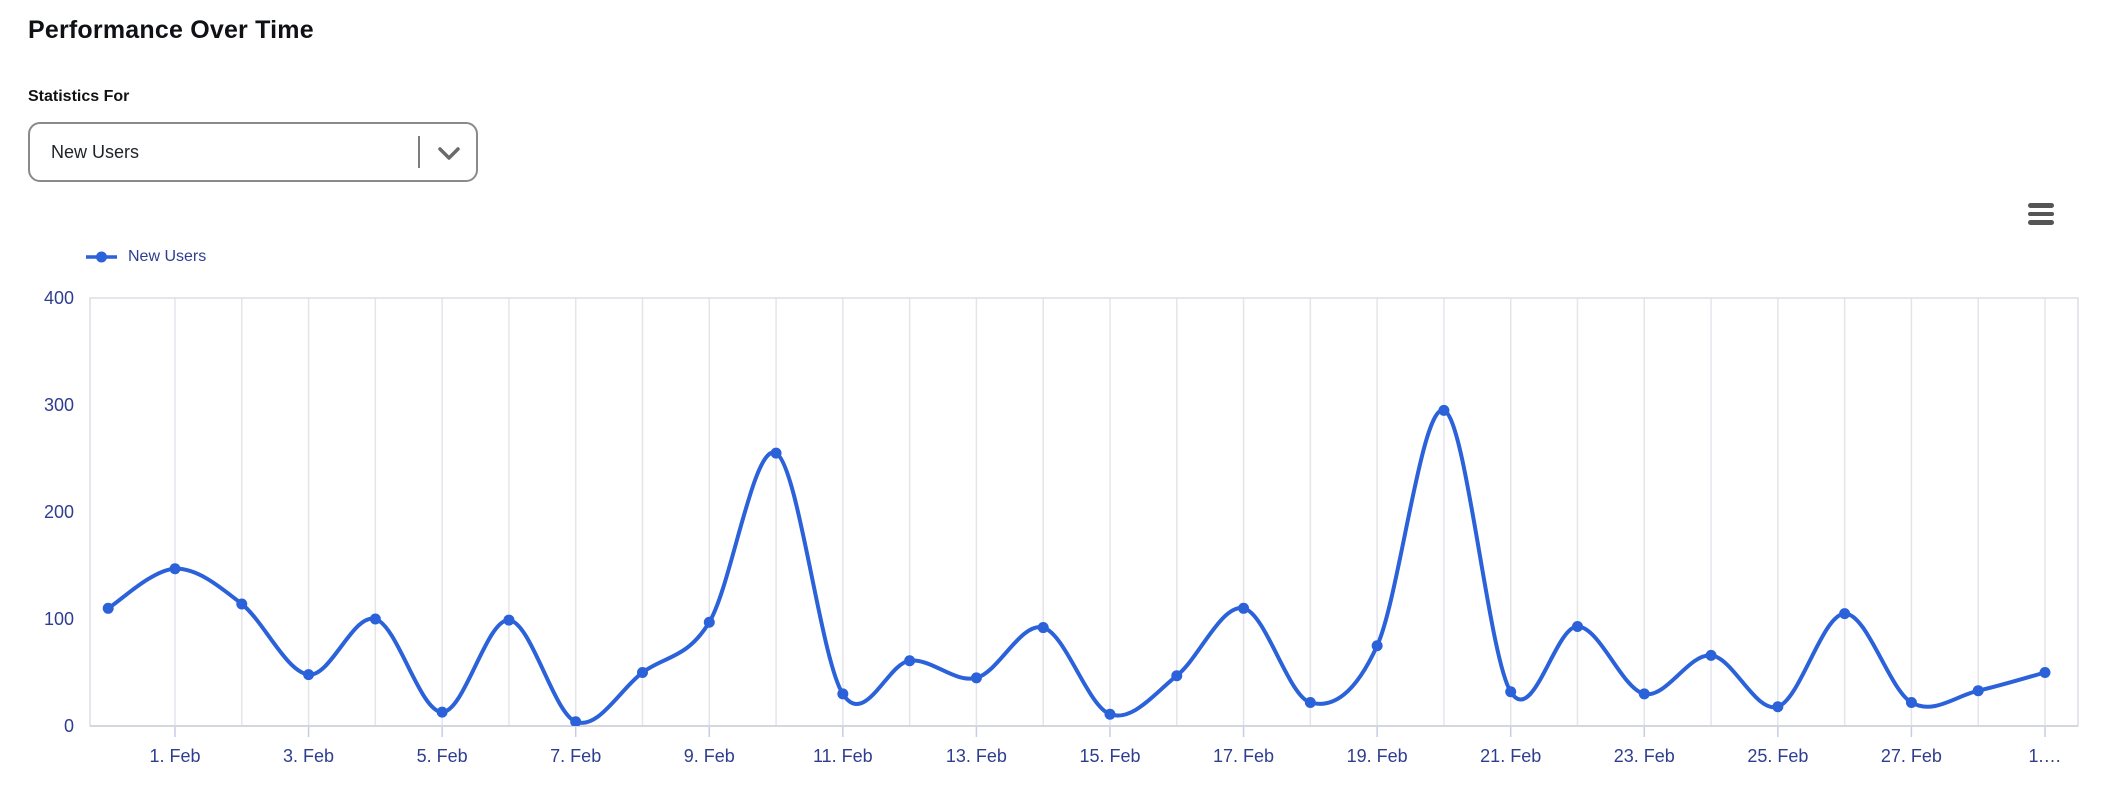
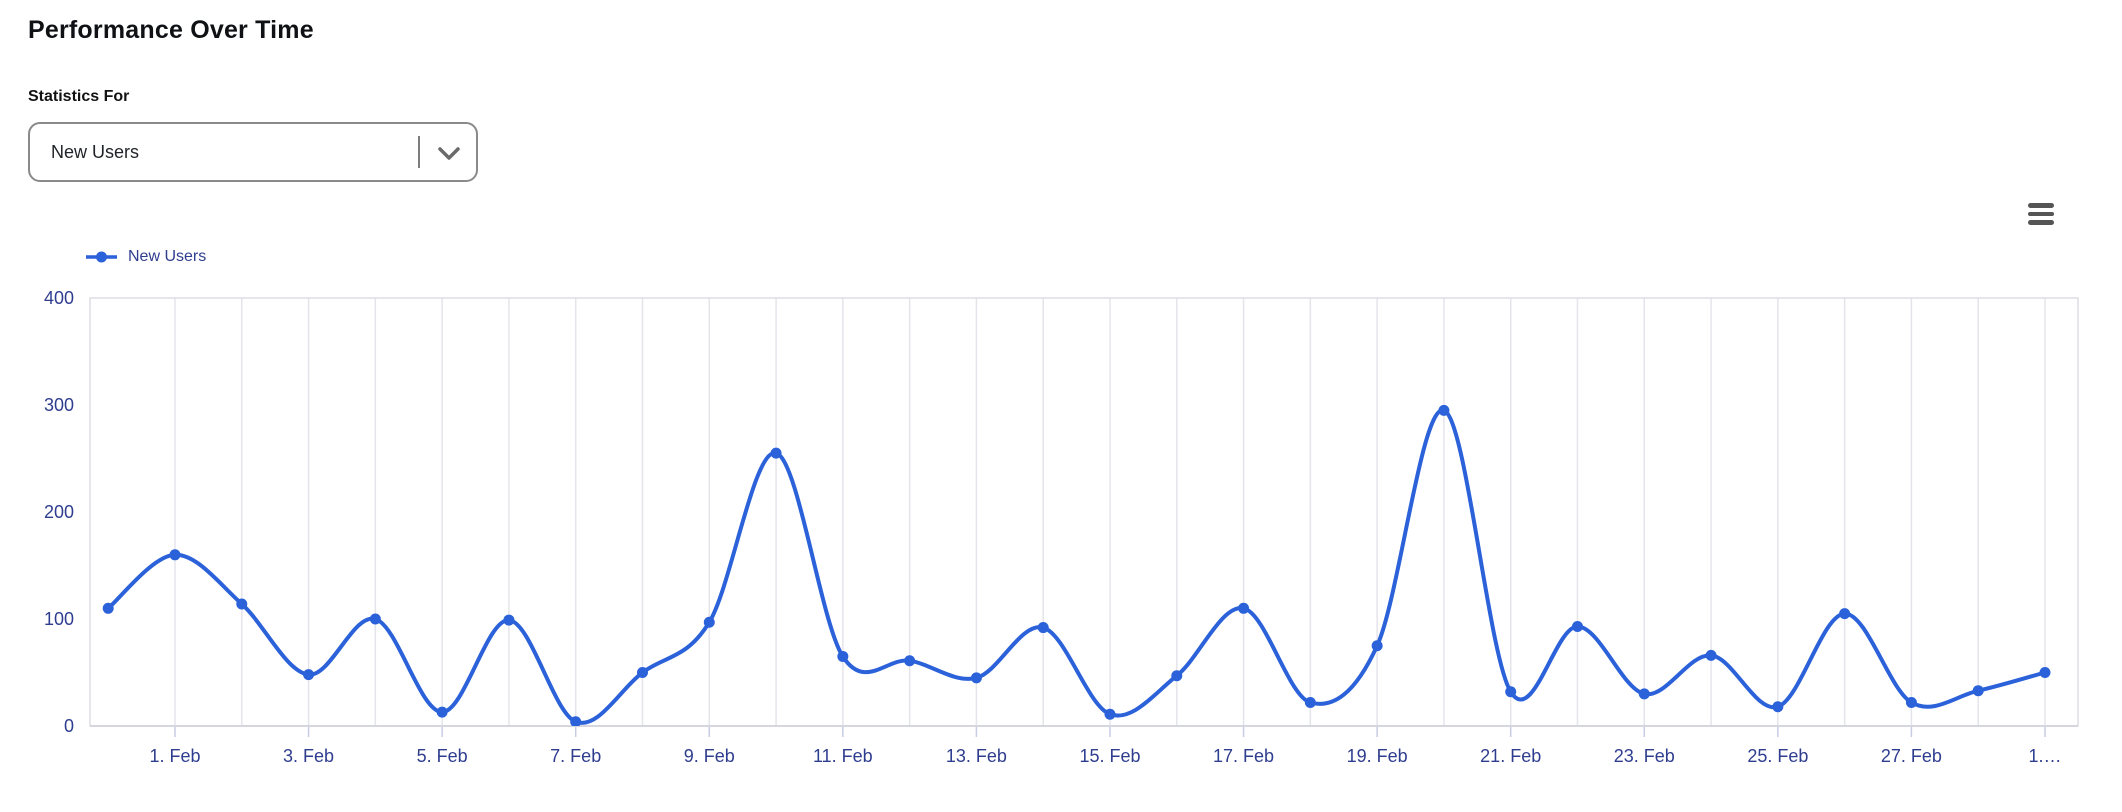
1. Feb: 147 -> 160
11. Feb: 30 -> 65
